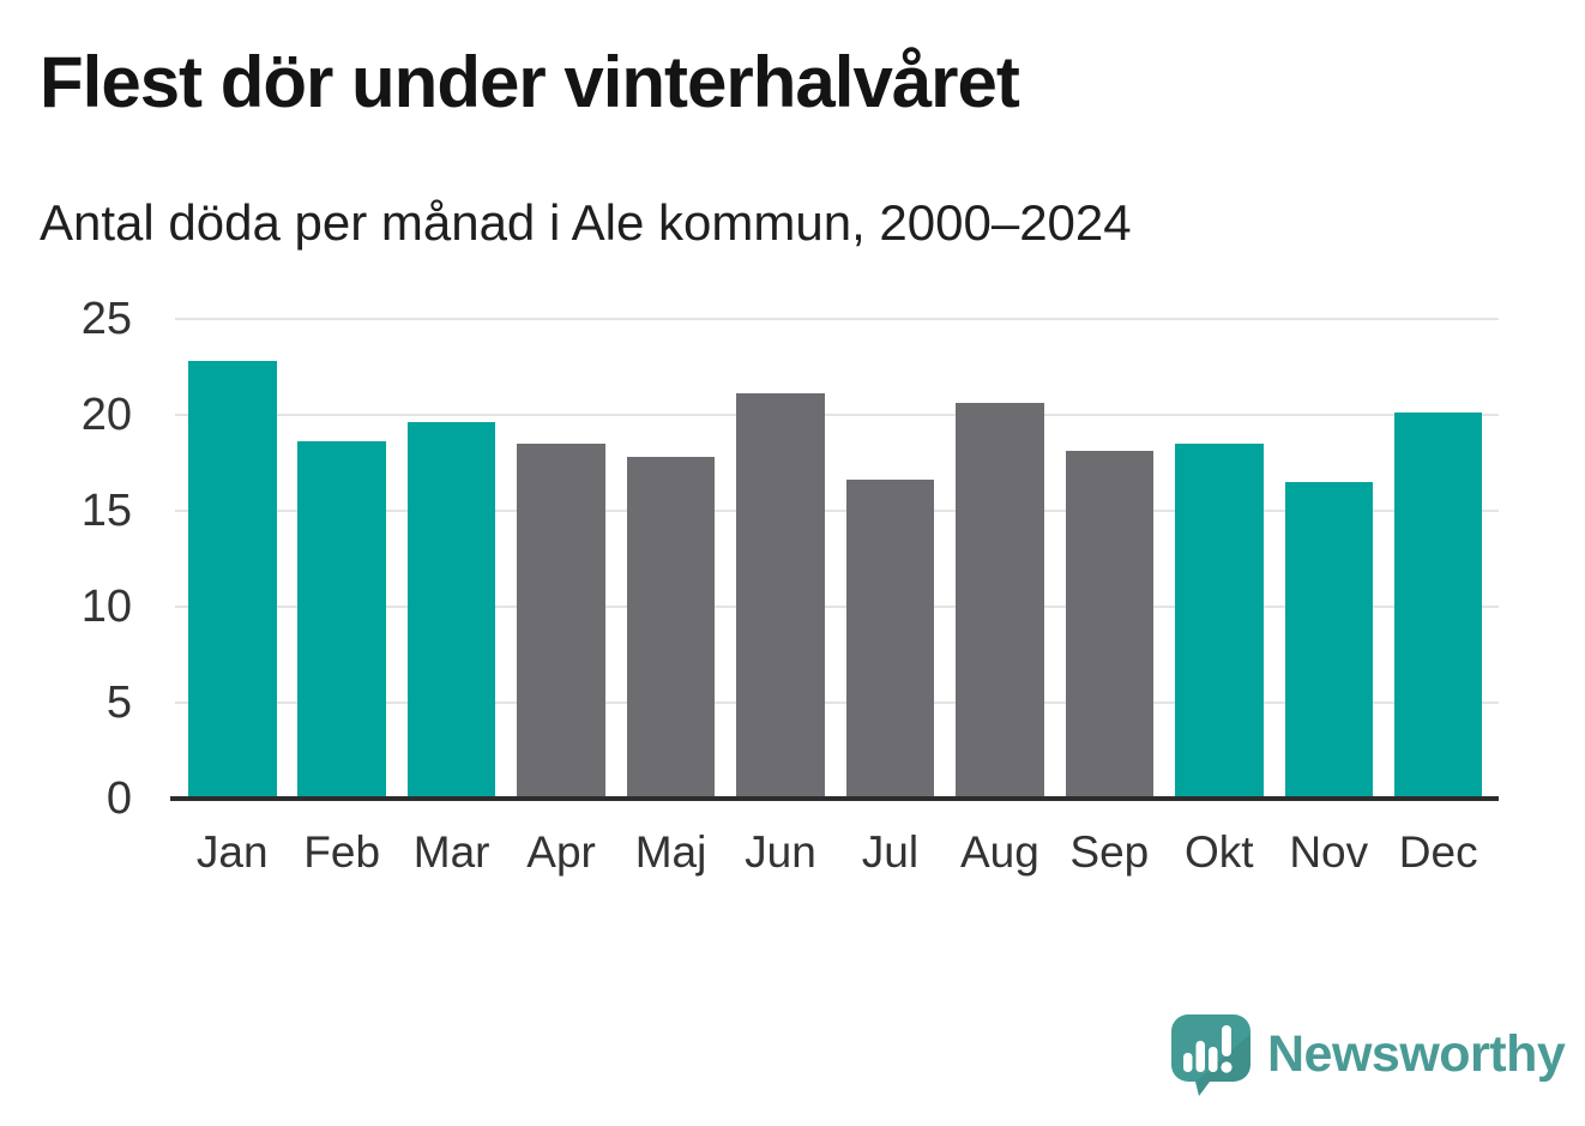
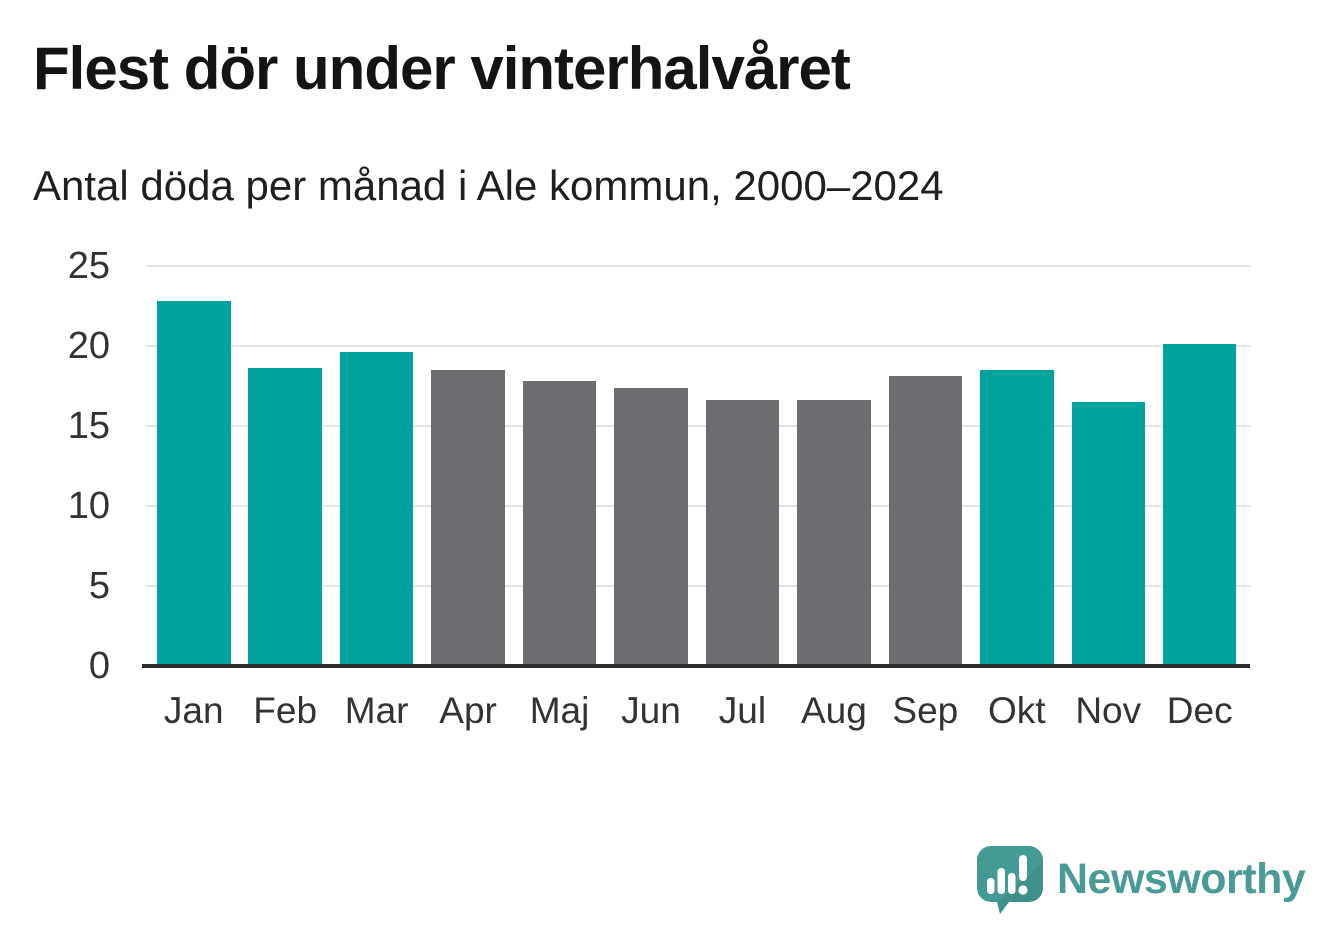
Jun: 21.1 -> 17.4
Aug: 20.6 -> 16.6
